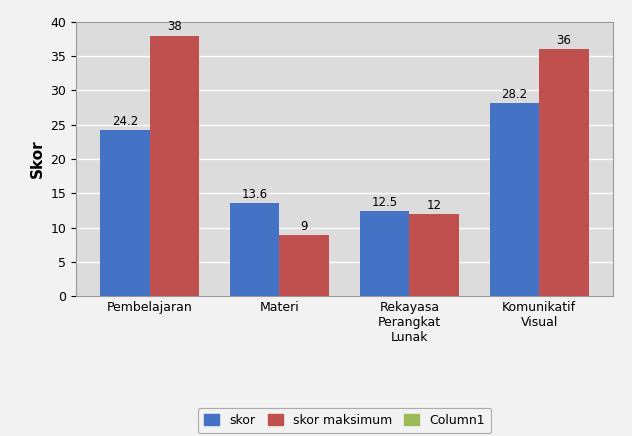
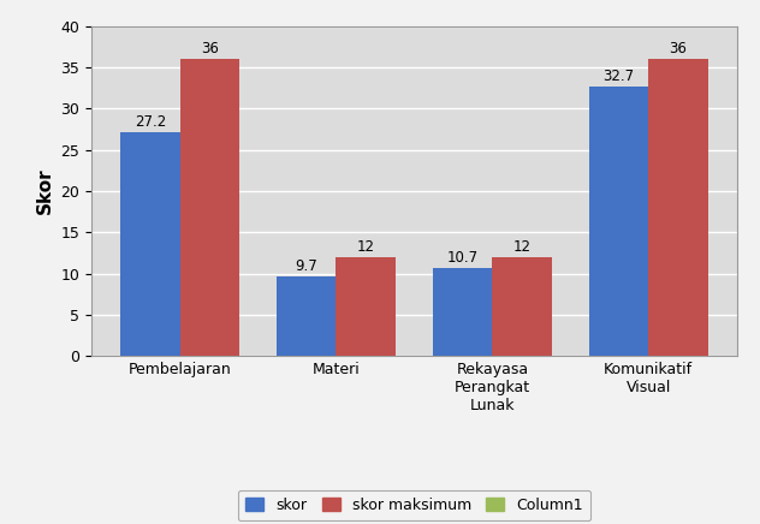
skor/Pembelajaran: 24.2 -> 27.2
skor maksimum/Pembelajaran: 38 -> 36
skor/Materi: 13.6 -> 9.7
skor maksimum/Materi: 9 -> 12
skor/Rekayasa Perangkat Lunak: 12.5 -> 10.7
skor/Komunikatif Visual: 28.2 -> 32.7
